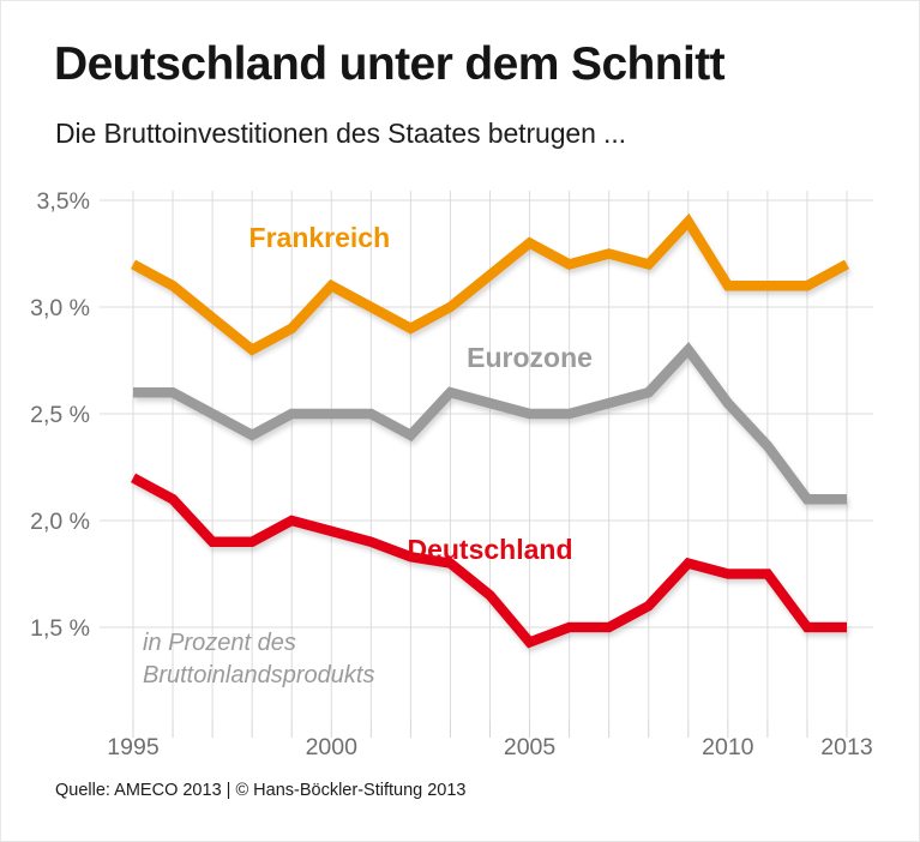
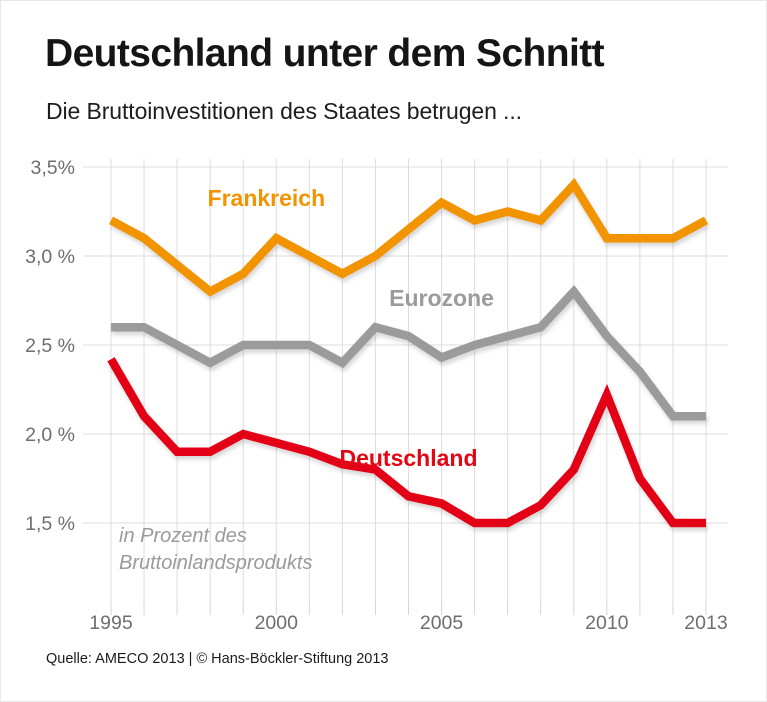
Deutschland/1995: 2,20% -> 2,42%
Eurozone/2005: 2,50% -> 2,43%
Deutschland/2005: 1,43% -> 1,61%
Deutschland/2010: 1,75% -> 2,22%
